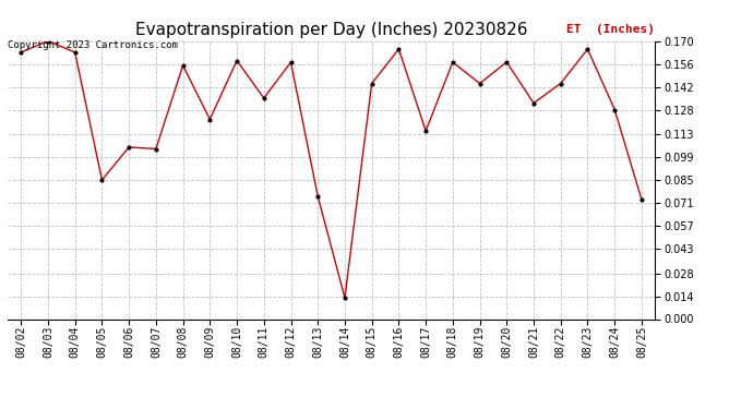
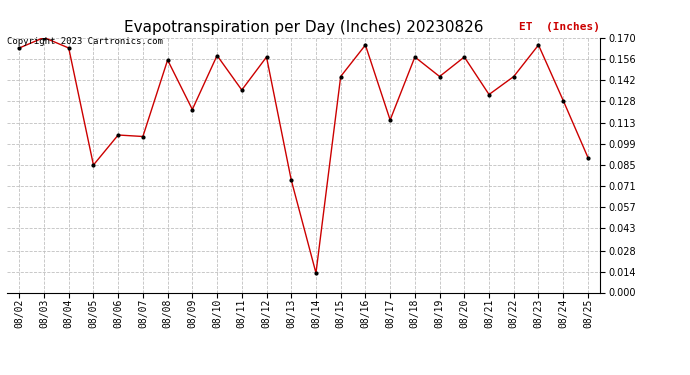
08/25: 0.073 -> 0.090
